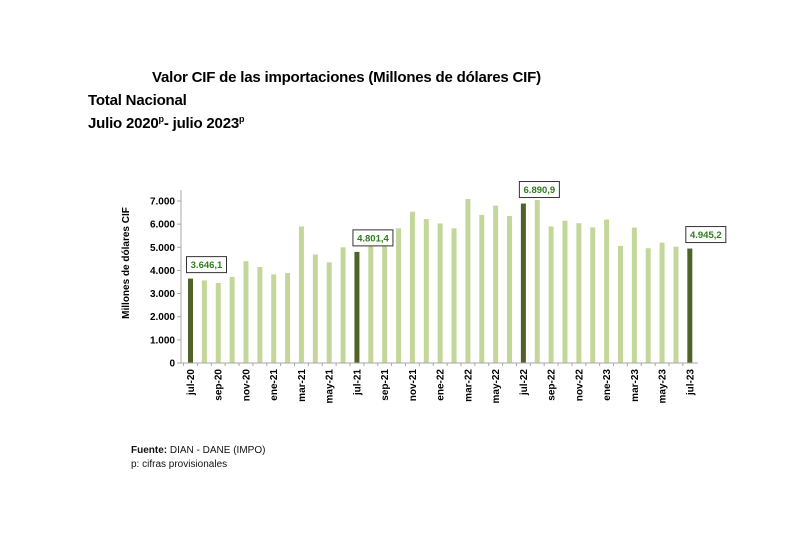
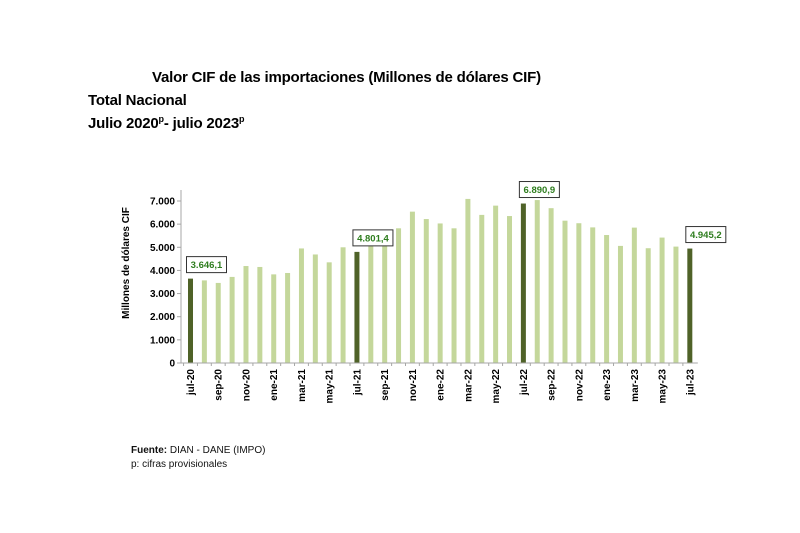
nov-20: 4400 -> 4200
mar-21: 5900 -> 5000
sep-22: 5900 -> 6700
ene-23: 6200 -> 5500
may-23: 5200 -> 5400
